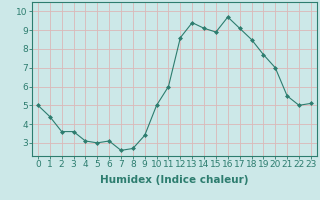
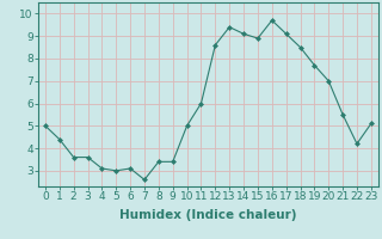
8: 2.7 -> 3.4
22: 5.0 -> 4.2
